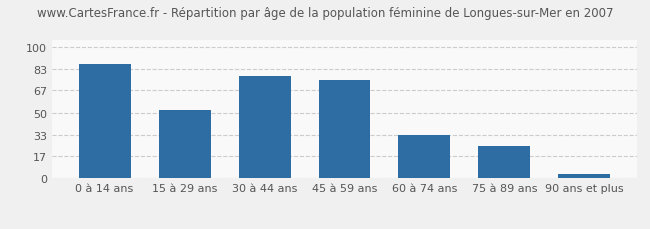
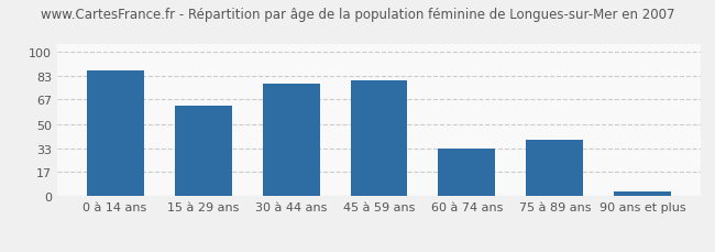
15 à 29 ans: 52 -> 63
45 à 59 ans: 75 -> 80
75 à 89 ans: 25 -> 39
